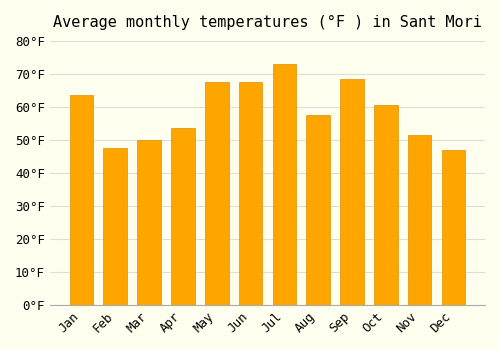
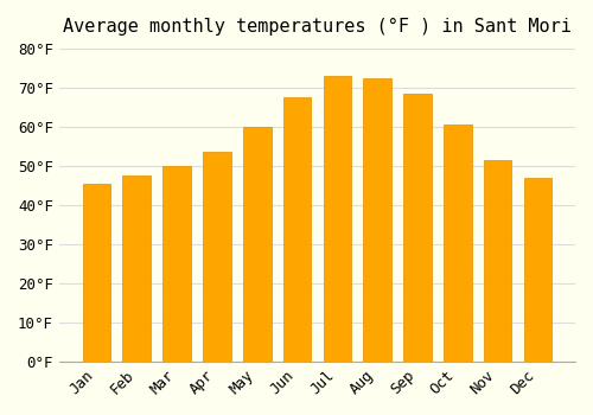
Jan: 63.5°F -> 45.5°F
May: 67.5°F -> 60.0°F
Aug: 57.5°F -> 72.5°F
